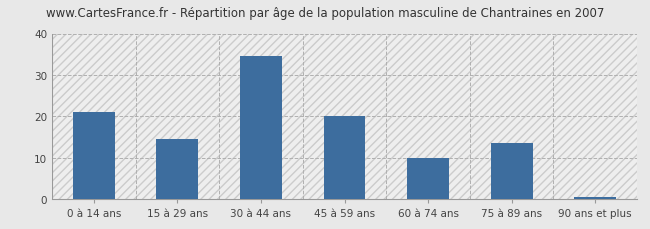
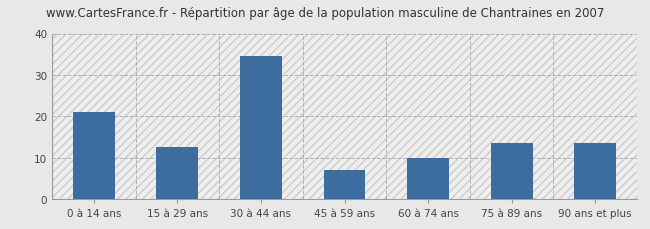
15 à 29 ans: 14.5 -> 12.5
45 à 59 ans: 20.0 -> 7.0
90 ans et plus: 0.5 -> 13.5
